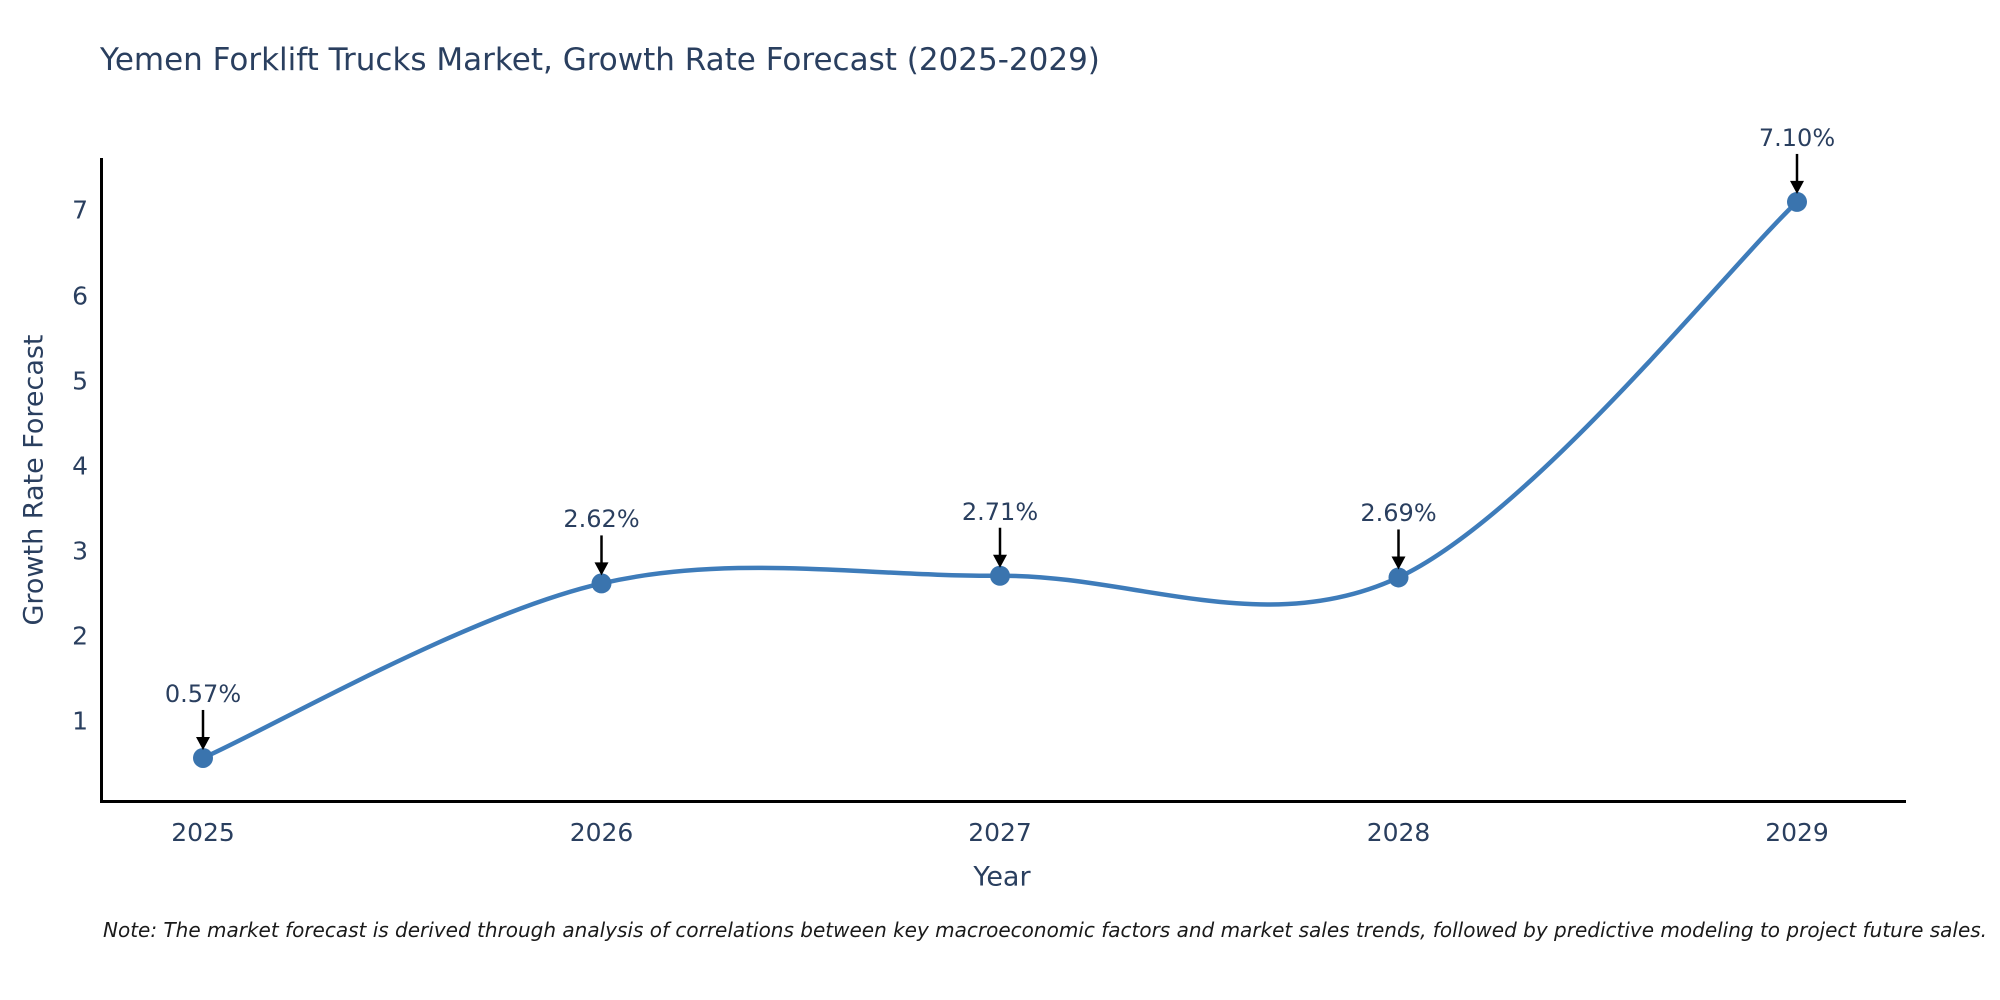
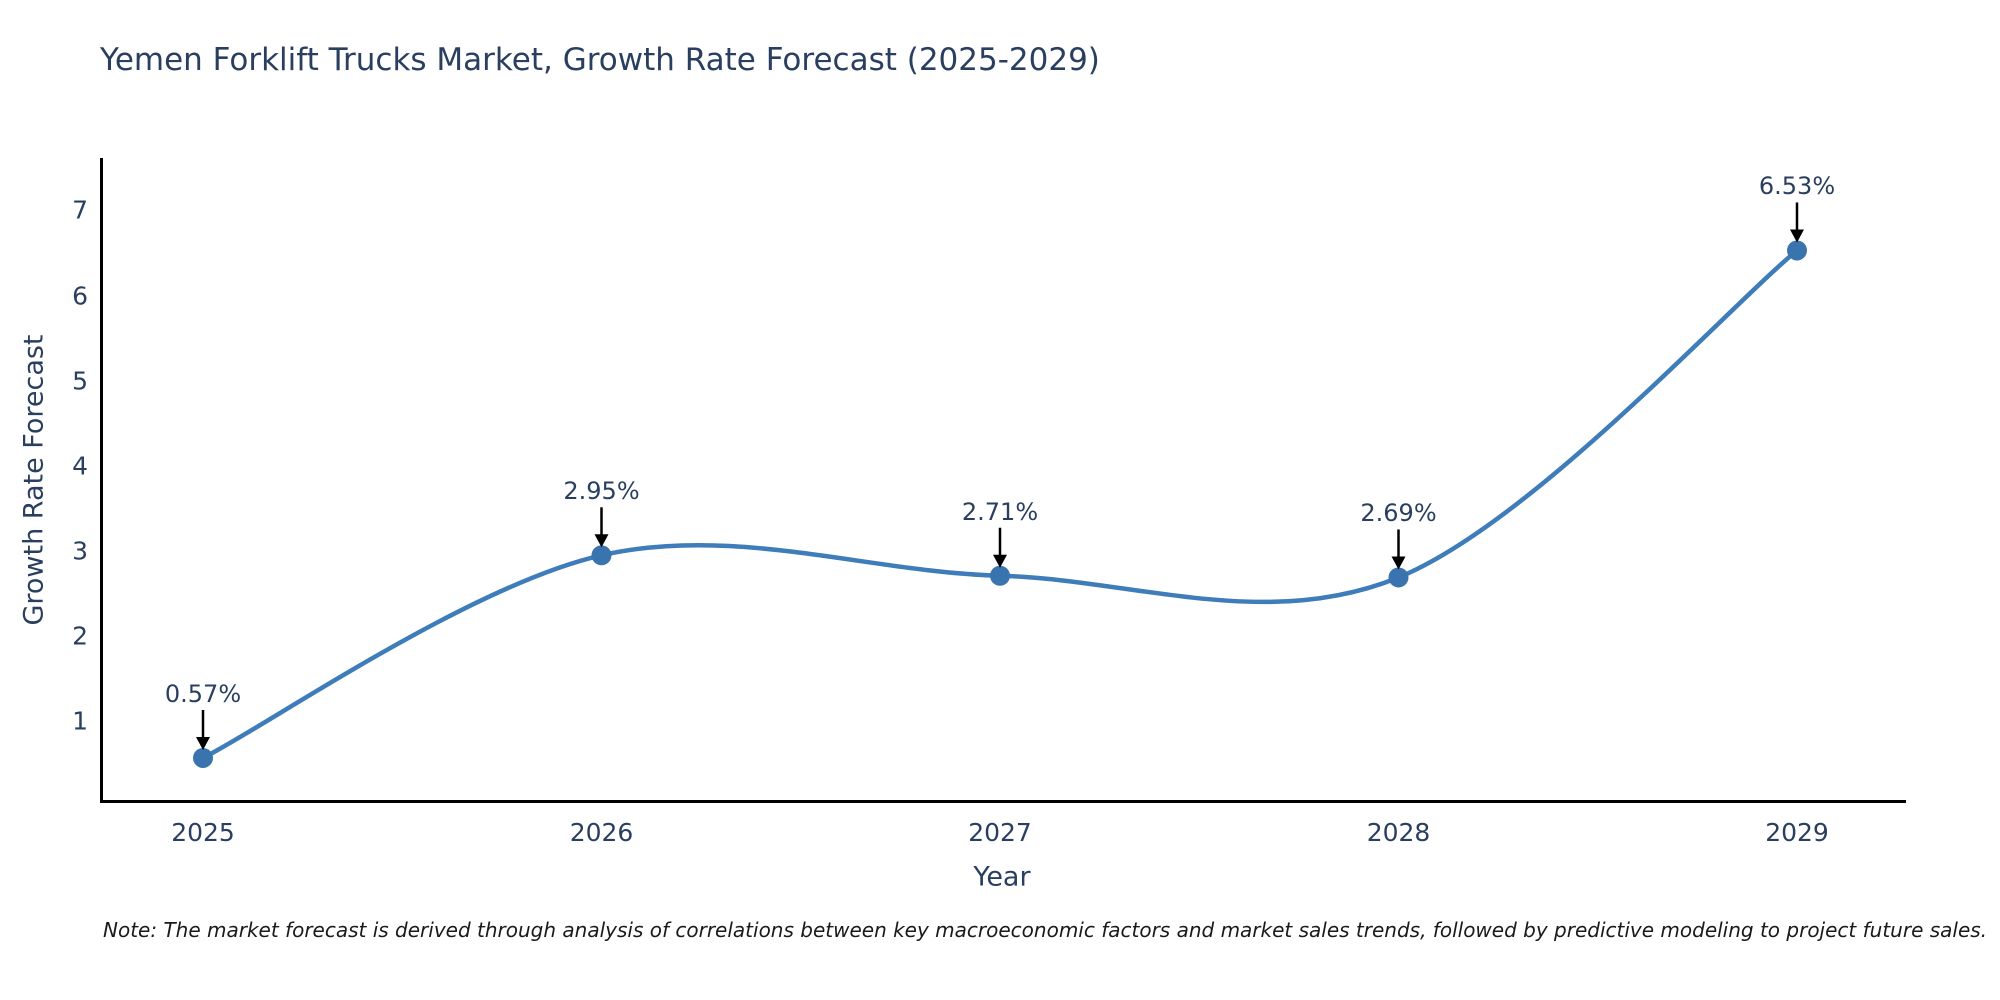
2026: 2.62% -> 2.95%
2029: 7.10% -> 6.53%
